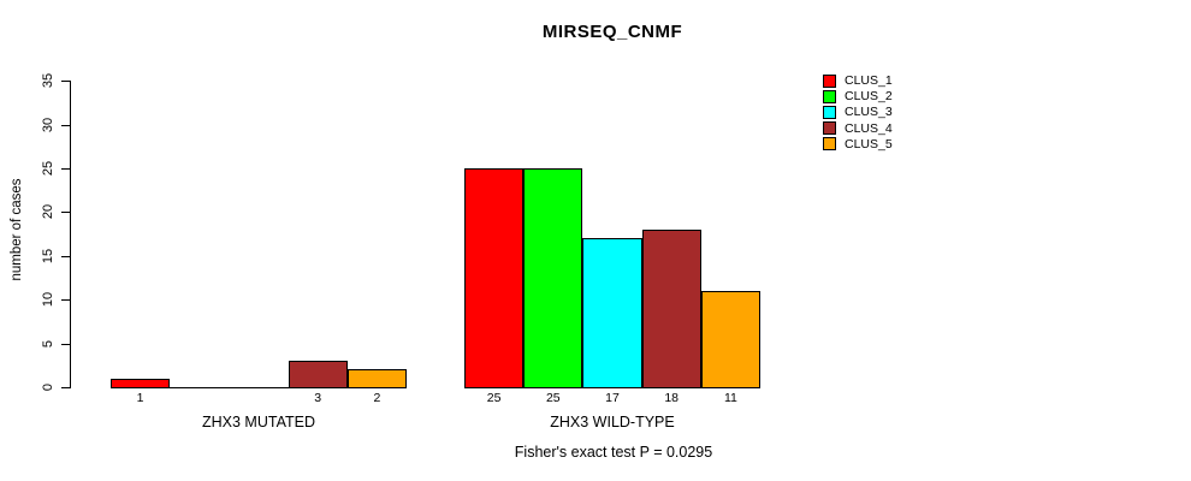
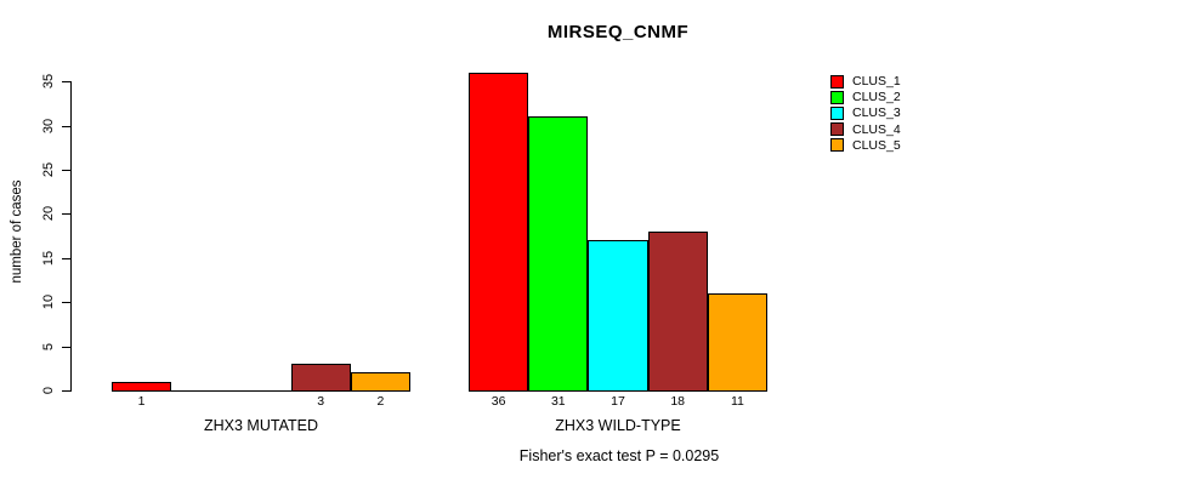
CLUS_1/ZHX3 WILD-TYPE: 25 -> 36
CLUS_2/ZHX3 WILD-TYPE: 25 -> 31
